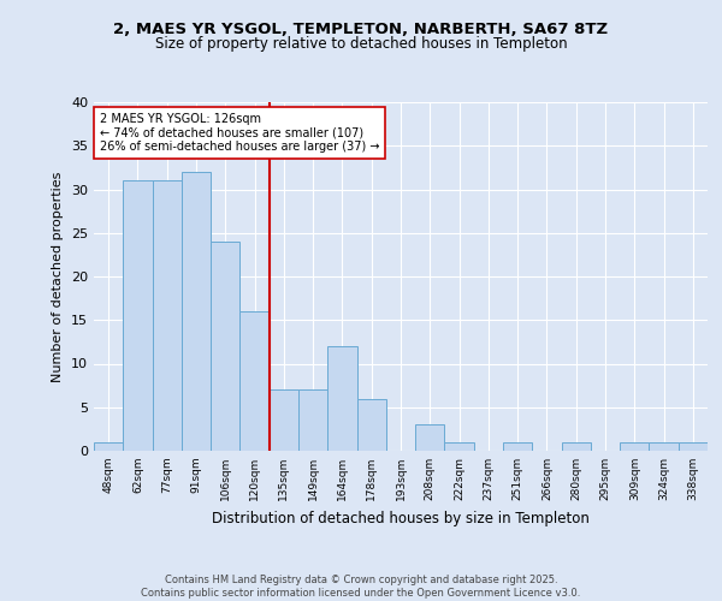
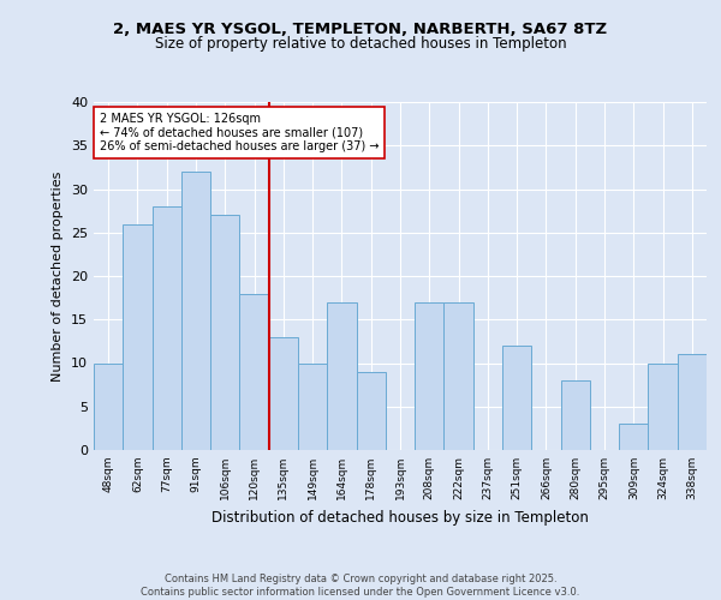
48sqm: 1 -> 10
62sqm: 31 -> 26
77sqm: 31 -> 28
106sqm: 24 -> 27
120sqm: 16 -> 18
135sqm: 7 -> 13
149sqm: 7 -> 10
164sqm: 12 -> 17
178sqm: 6 -> 9
208sqm: 3 -> 17
222sqm: 1 -> 17
251sqm: 1 -> 12
280sqm: 1 -> 8
309sqm: 1 -> 3
324sqm: 1 -> 10
338sqm: 1 -> 11
